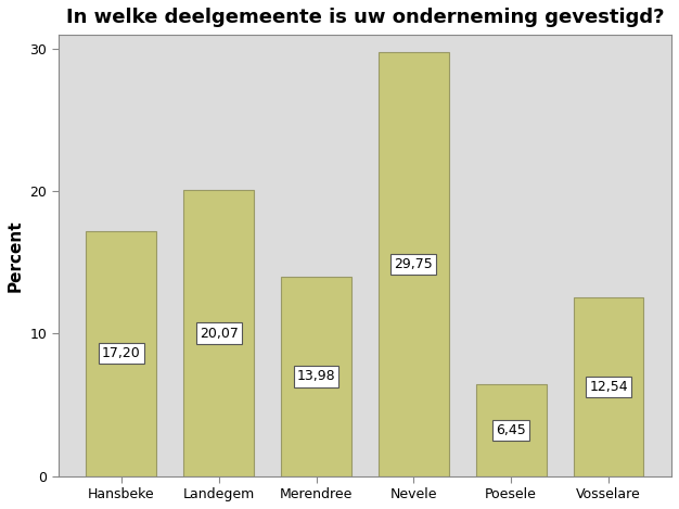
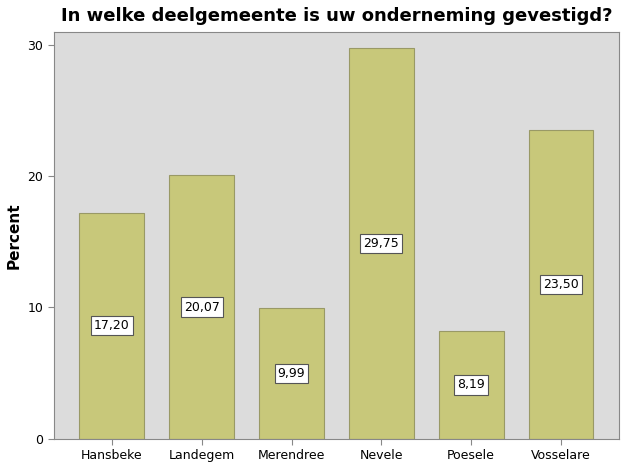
Merendree: 13,98 -> 9,99
Poesele: 6,45 -> 8,19
Vosselare: 12,54 -> 23,50
